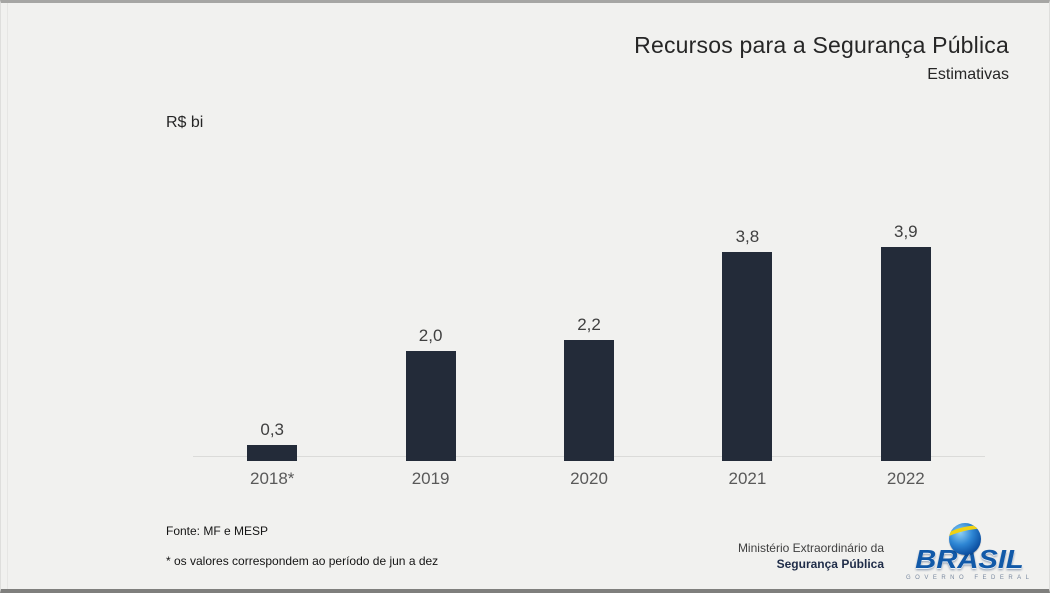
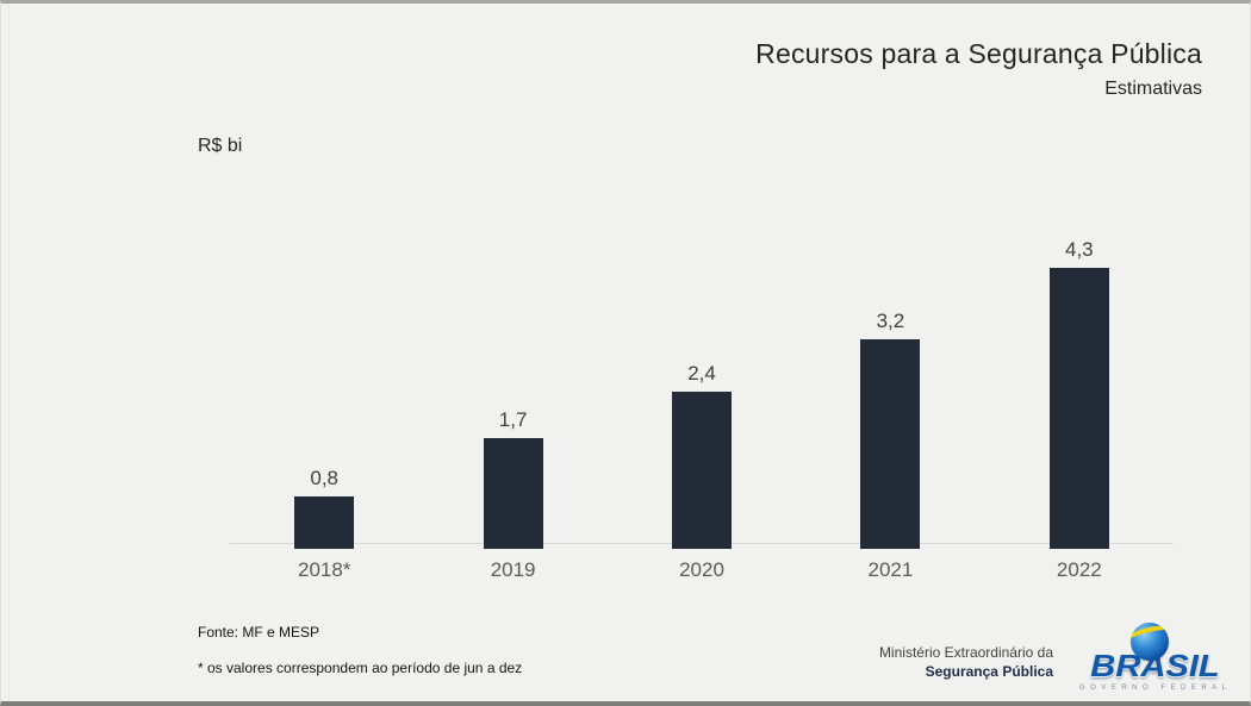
2018*: 0,3 -> 0,8
2019: 2,0 -> 1,7
2020: 2,2 -> 2,4
2021: 3,8 -> 3,2
2022: 3,9 -> 4,3
